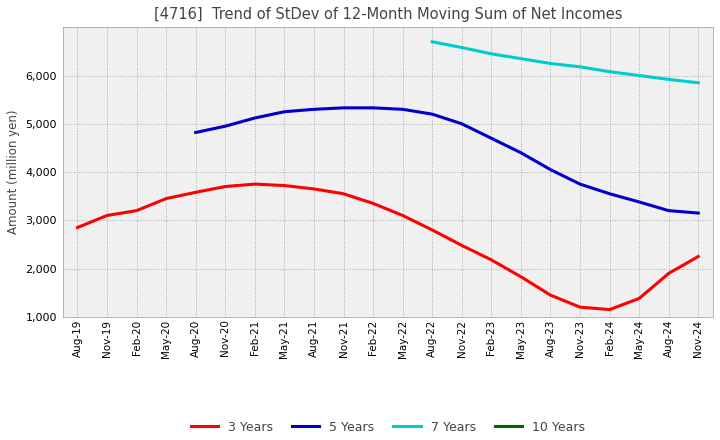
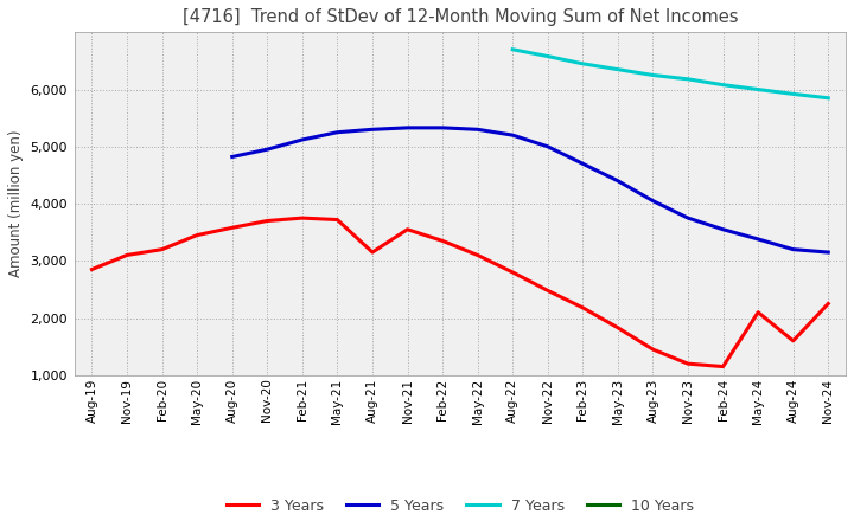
3 Years/Aug-21: 3,650 -> 3,150
3 Years/May-24: 1,380 -> 2,100
3 Years/Aug-24: 1,900 -> 1,600
